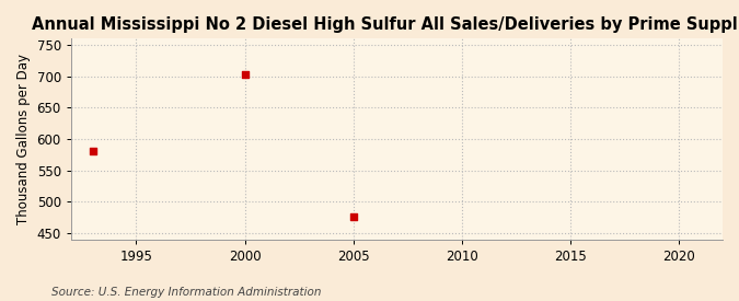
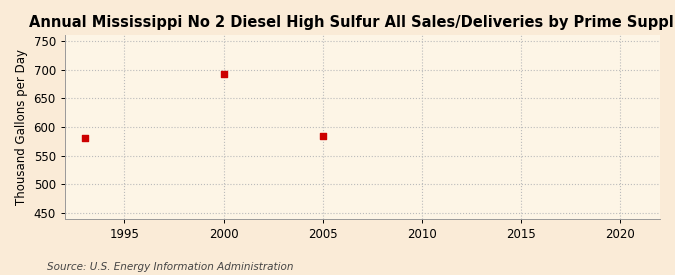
2000: 703 -> 692
2005: 476 -> 584
